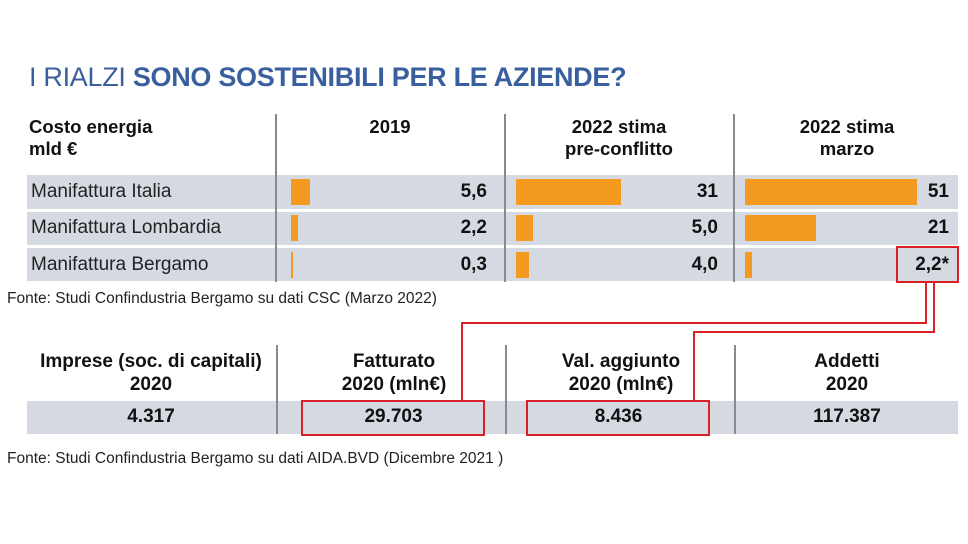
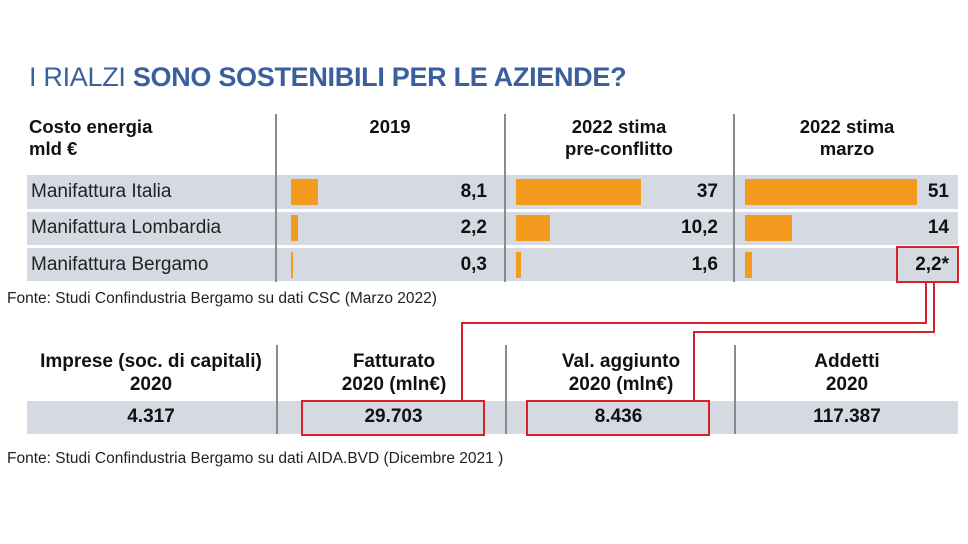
2019/Manifattura Italia: 5,6 -> 8,1
2022 stima pre-conflitto/Manifattura Italia: 31 -> 37
2022 stima pre-conflitto/Manifattura Lombardia: 5,0 -> 10,2
2022 stima marzo/Manifattura Lombardia: 21 -> 14
2022 stima pre-conflitto/Manifattura Bergamo: 4,0 -> 1,6
